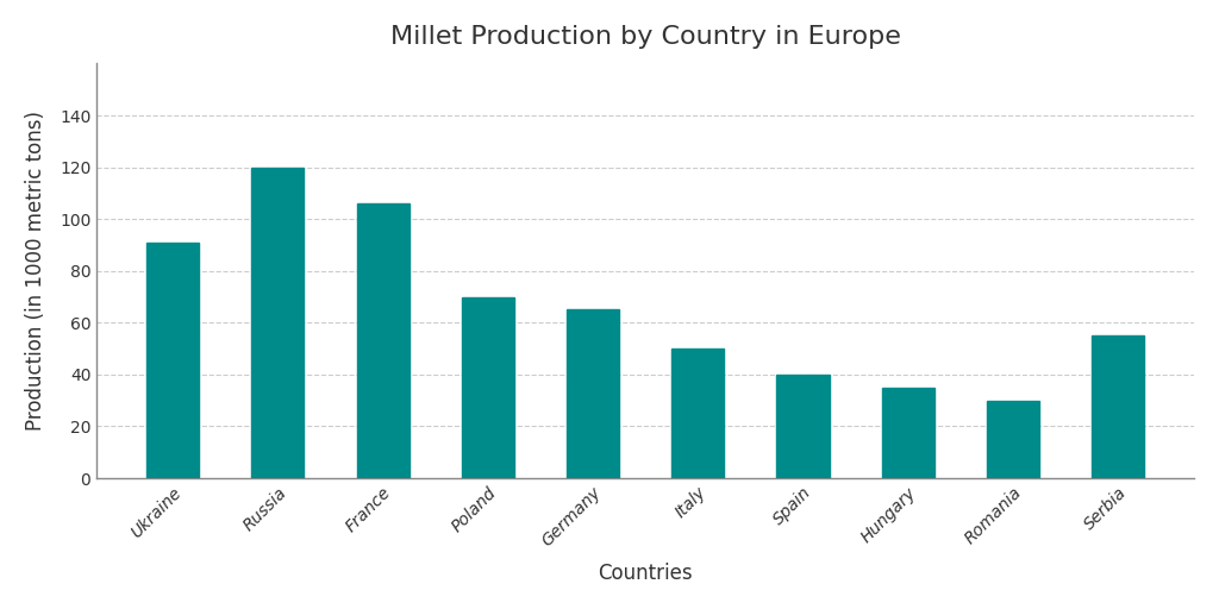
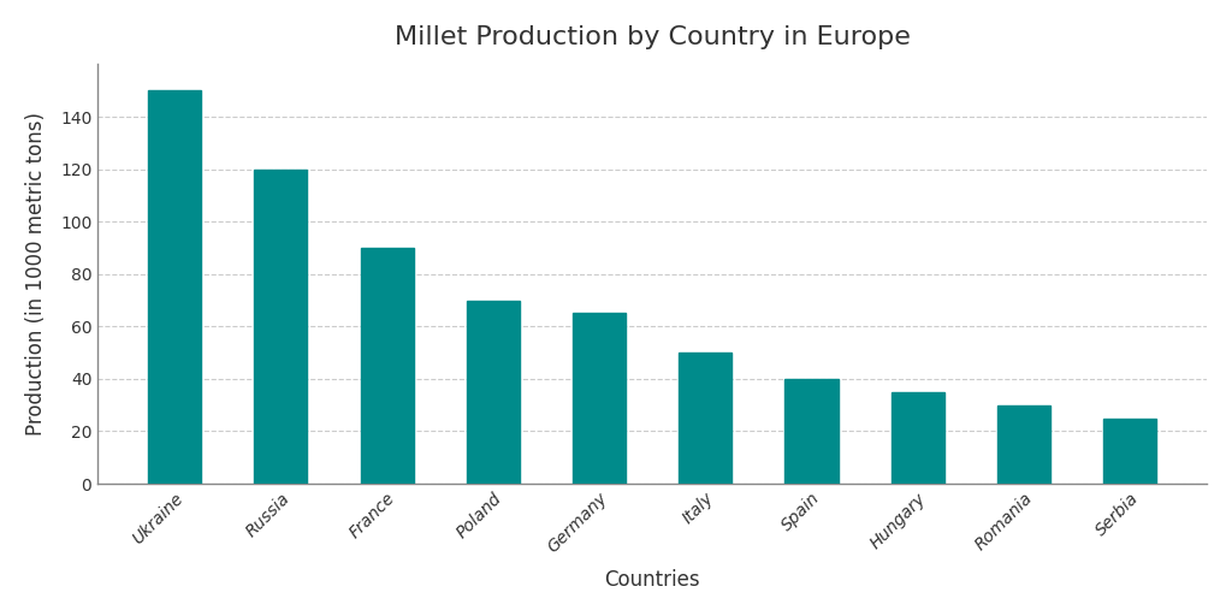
Ukraine: 91 -> 150
France: 106 -> 90
Serbia: 55 -> 25
